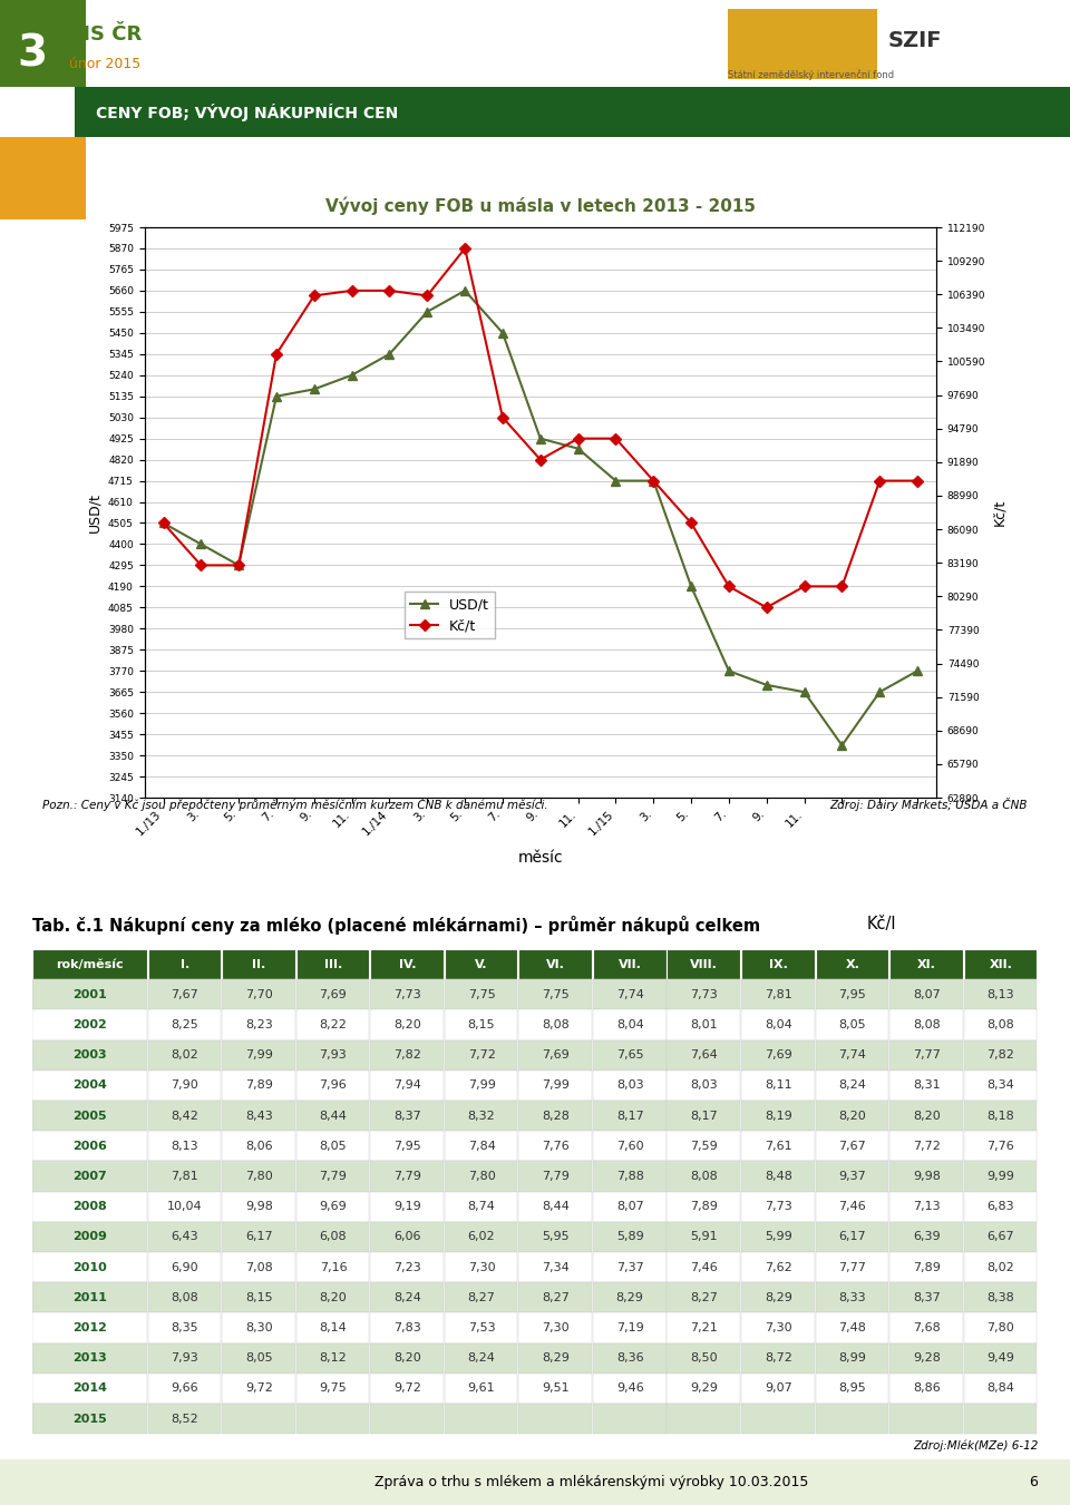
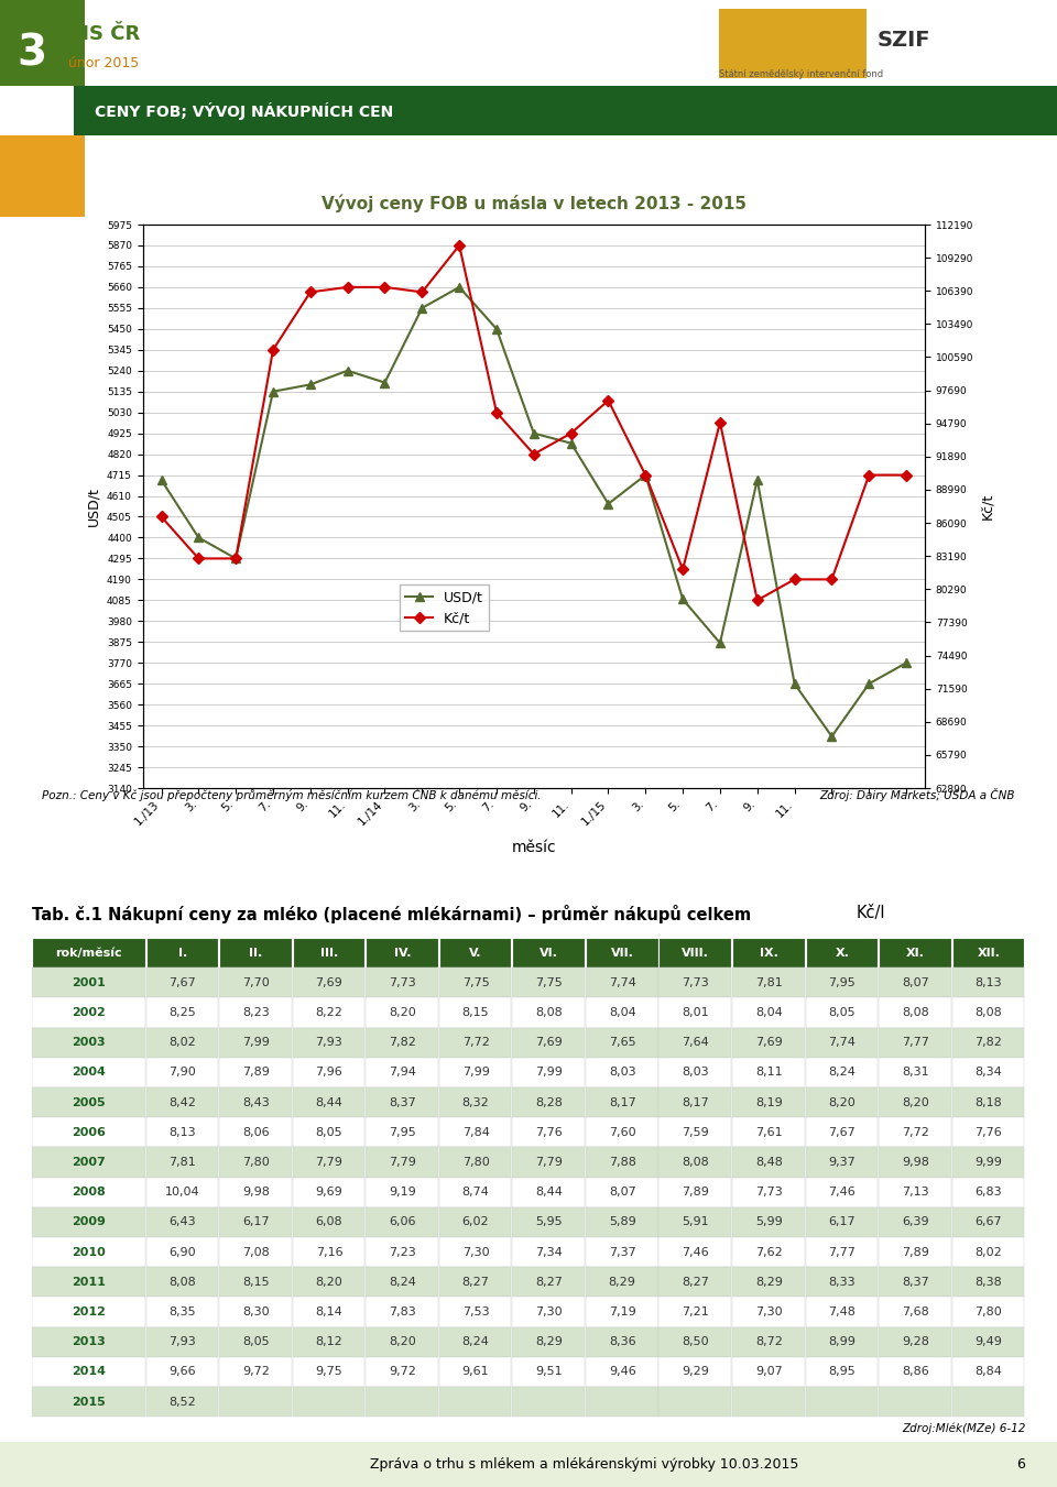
USD/t/1./13: 4500 -> 4690
USD/t/1./14: 5340 -> 5180
USD/t/1./15: 4720 -> 4570
Kč/t/1./15: 4920 -> 5090
USD/t/5.: 4190 -> 4090
Kč/t/5.: 4500 -> 4240
USD/t/7.: 3770 -> 3870
Kč/t/7.: 4190 -> 4980
USD/t/9.: 3700 -> 4690
